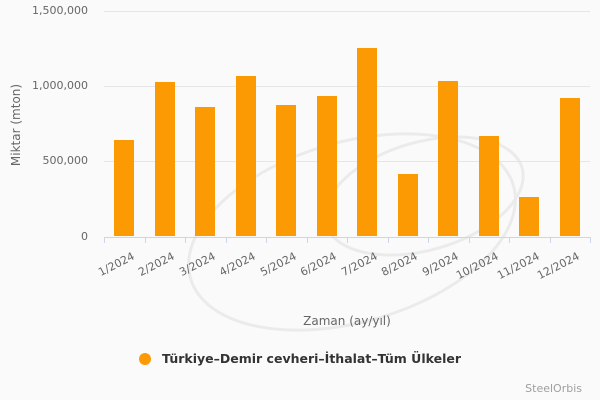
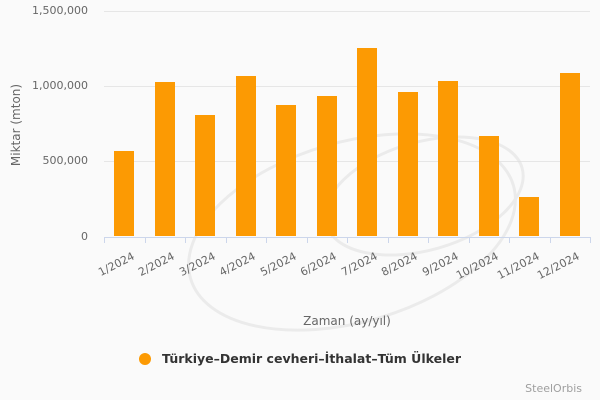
1/2024: 640000 -> 570000
3/2024: 860000 -> 810000
8/2024: 420000 -> 960000
12/2024: 920000 -> 1090000
